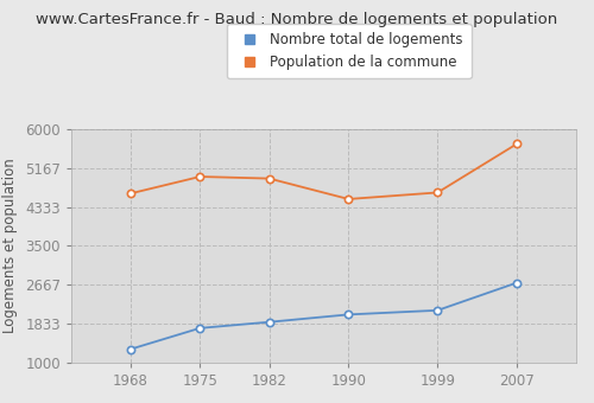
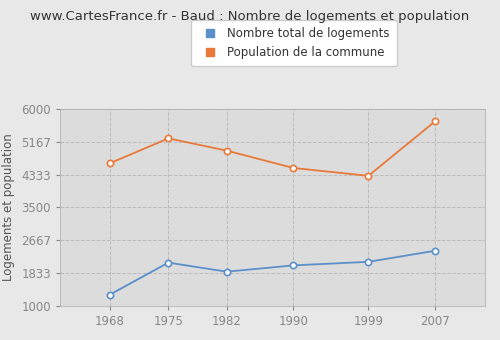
Nombre total de logements/1975: 1740 -> 2100
Population de la commune/1975: 4980 -> 5250
Population de la commune/1999: 4640 -> 4300
Nombre total de logements/2007: 2710 -> 2400
